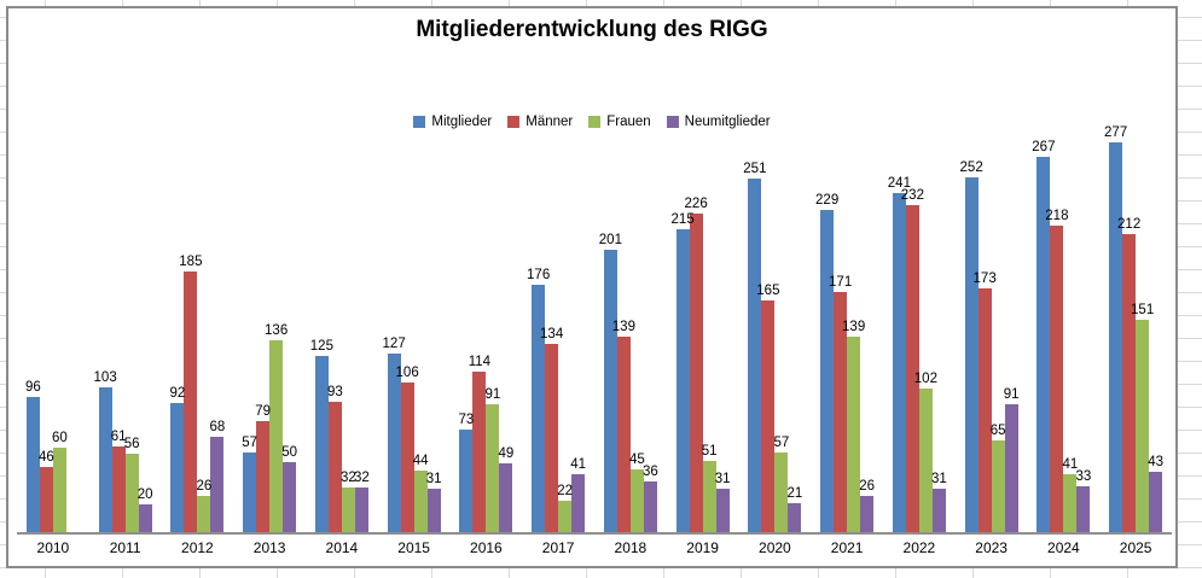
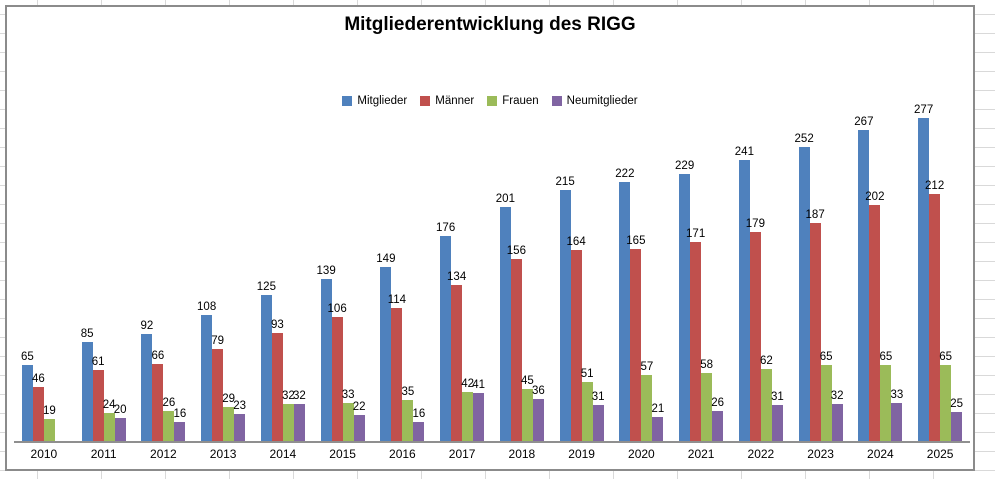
Mitglieder/2010: 96 -> 65
Frauen/2010: 60 -> 19
Mitglieder/2011: 103 -> 85
Frauen/2011: 56 -> 24
Männer/2012: 185 -> 66
Neumitglieder/2012: 68 -> 16
Mitglieder/2013: 57 -> 108
Frauen/2013: 136 -> 29
Neumitglieder/2013: 50 -> 23
Mitglieder/2015: 127 -> 139
Frauen/2015: 44 -> 33
Neumitglieder/2015: 31 -> 22
Mitglieder/2016: 73 -> 149
Frauen/2016: 91 -> 35
Neumitglieder/2016: 49 -> 16
Frauen/2017: 22 -> 42
Männer/2018: 139 -> 156
Männer/2019: 226 -> 164
Mitglieder/2020: 251 -> 222
Frauen/2021: 139 -> 58
Männer/2022: 232 -> 179
Frauen/2022: 102 -> 62
Männer/2023: 173 -> 187
Neumitglieder/2023: 91 -> 32
Männer/2024: 218 -> 202
Frauen/2024: 41 -> 65
Frauen/2025: 151 -> 65
Neumitglieder/2025: 43 -> 25
